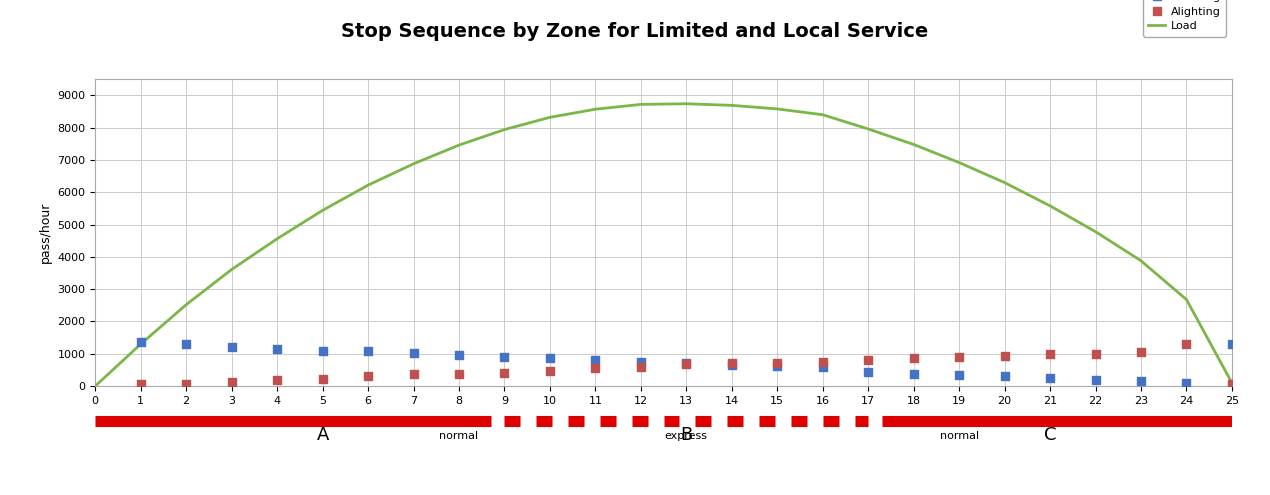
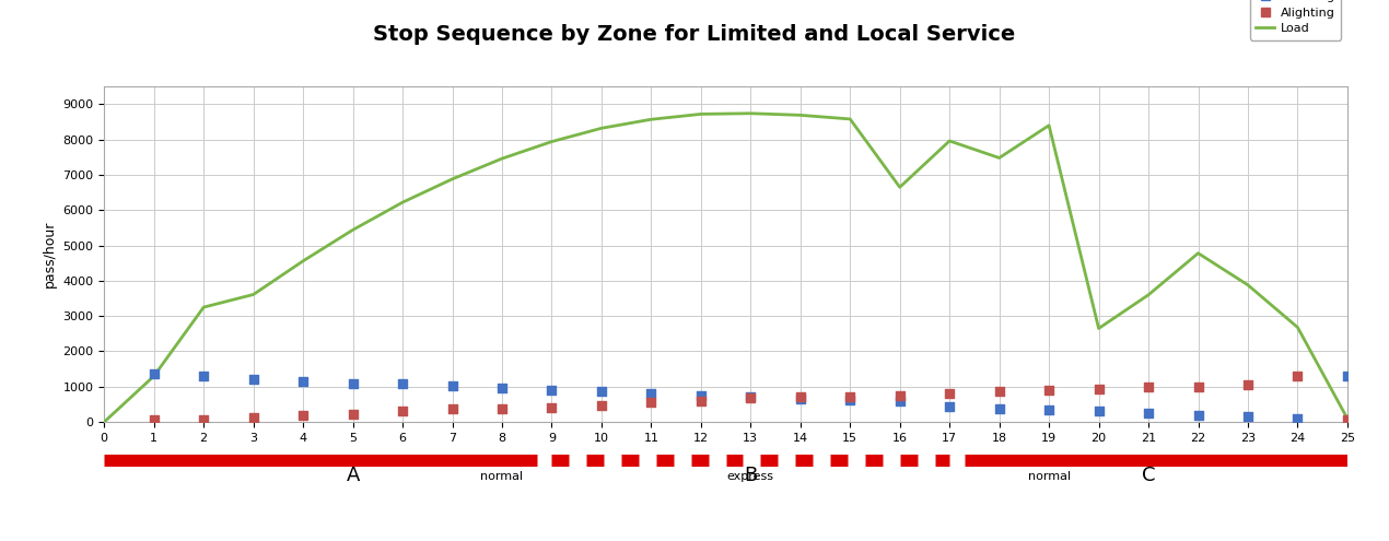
Load/2: 2520 -> 3250
Load/16: 8400 -> 6650
Load/19: 6920 -> 8400
Load/20: 6300 -> 2650
Load/21: 5580 -> 3600
